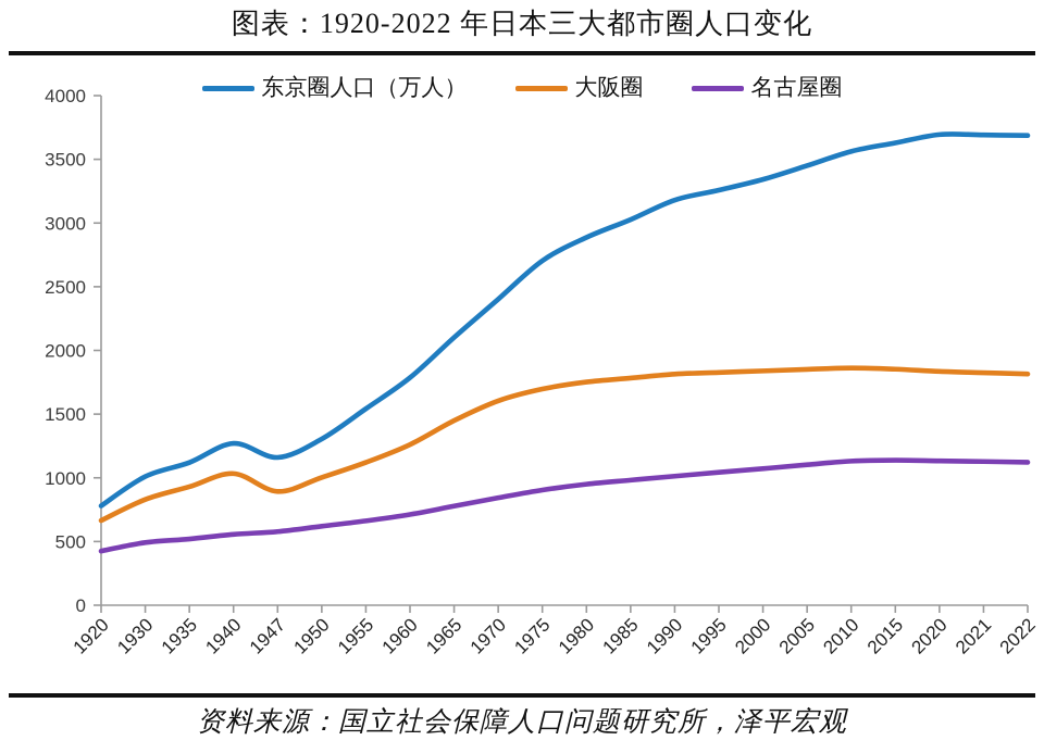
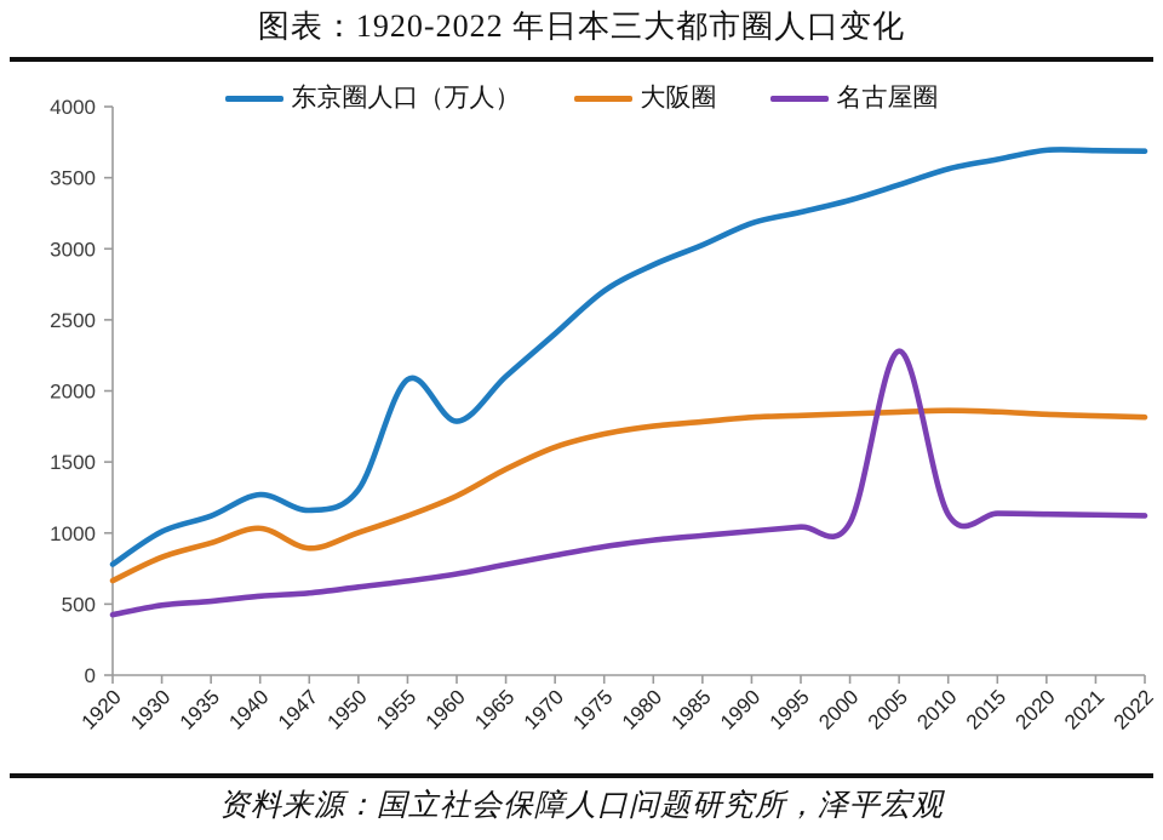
东京圈人口（万人）/1955: 1540 -> 2080
名古屋圈/2005: 1100 -> 2280
